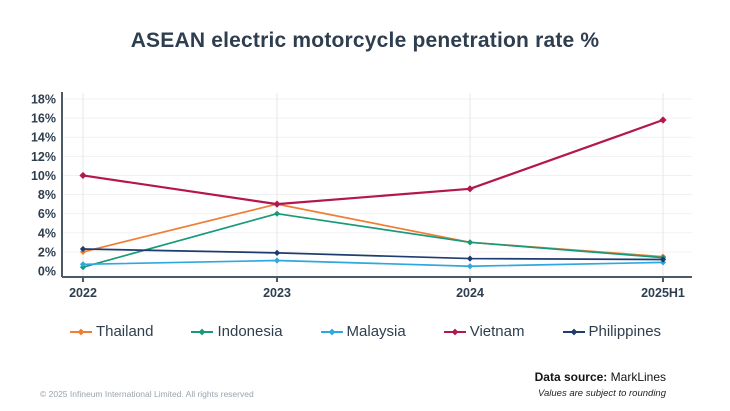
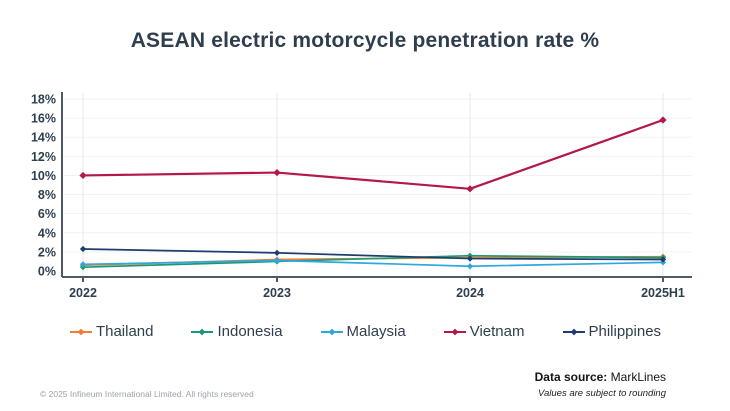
Thailand/2022: 2% -> 1%
Thailand/2023: 7% -> 1%
Indonesia/2023: 6% -> 1%
Vietnam/2023: 7% -> 10%
Thailand/2024: 3% -> 1%
Indonesia/2024: 3% -> 2%
